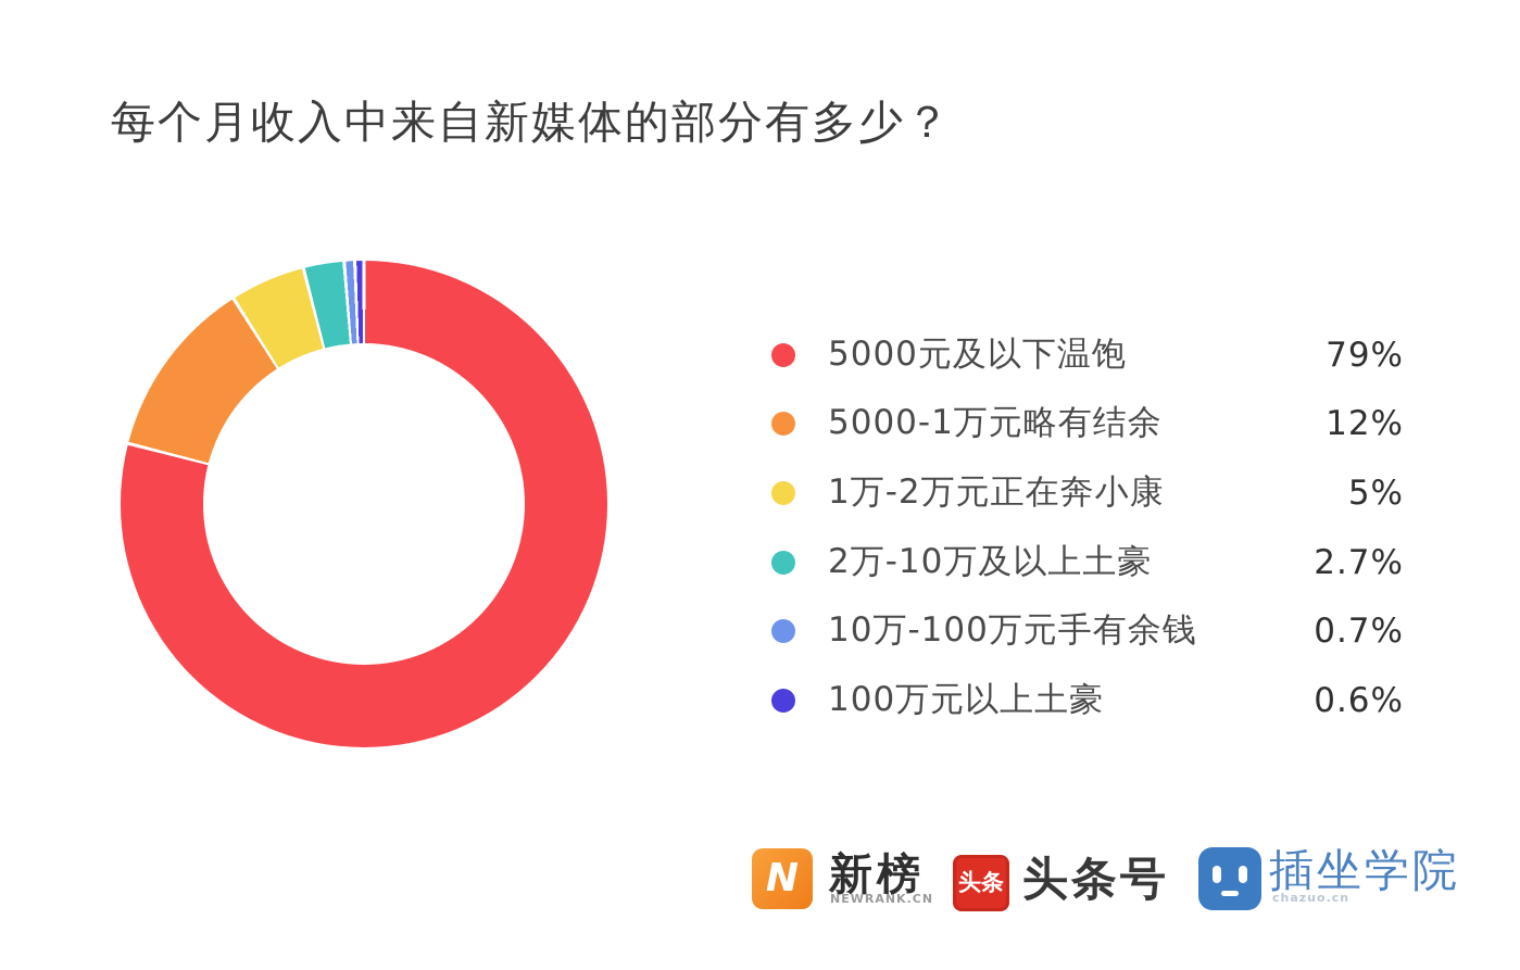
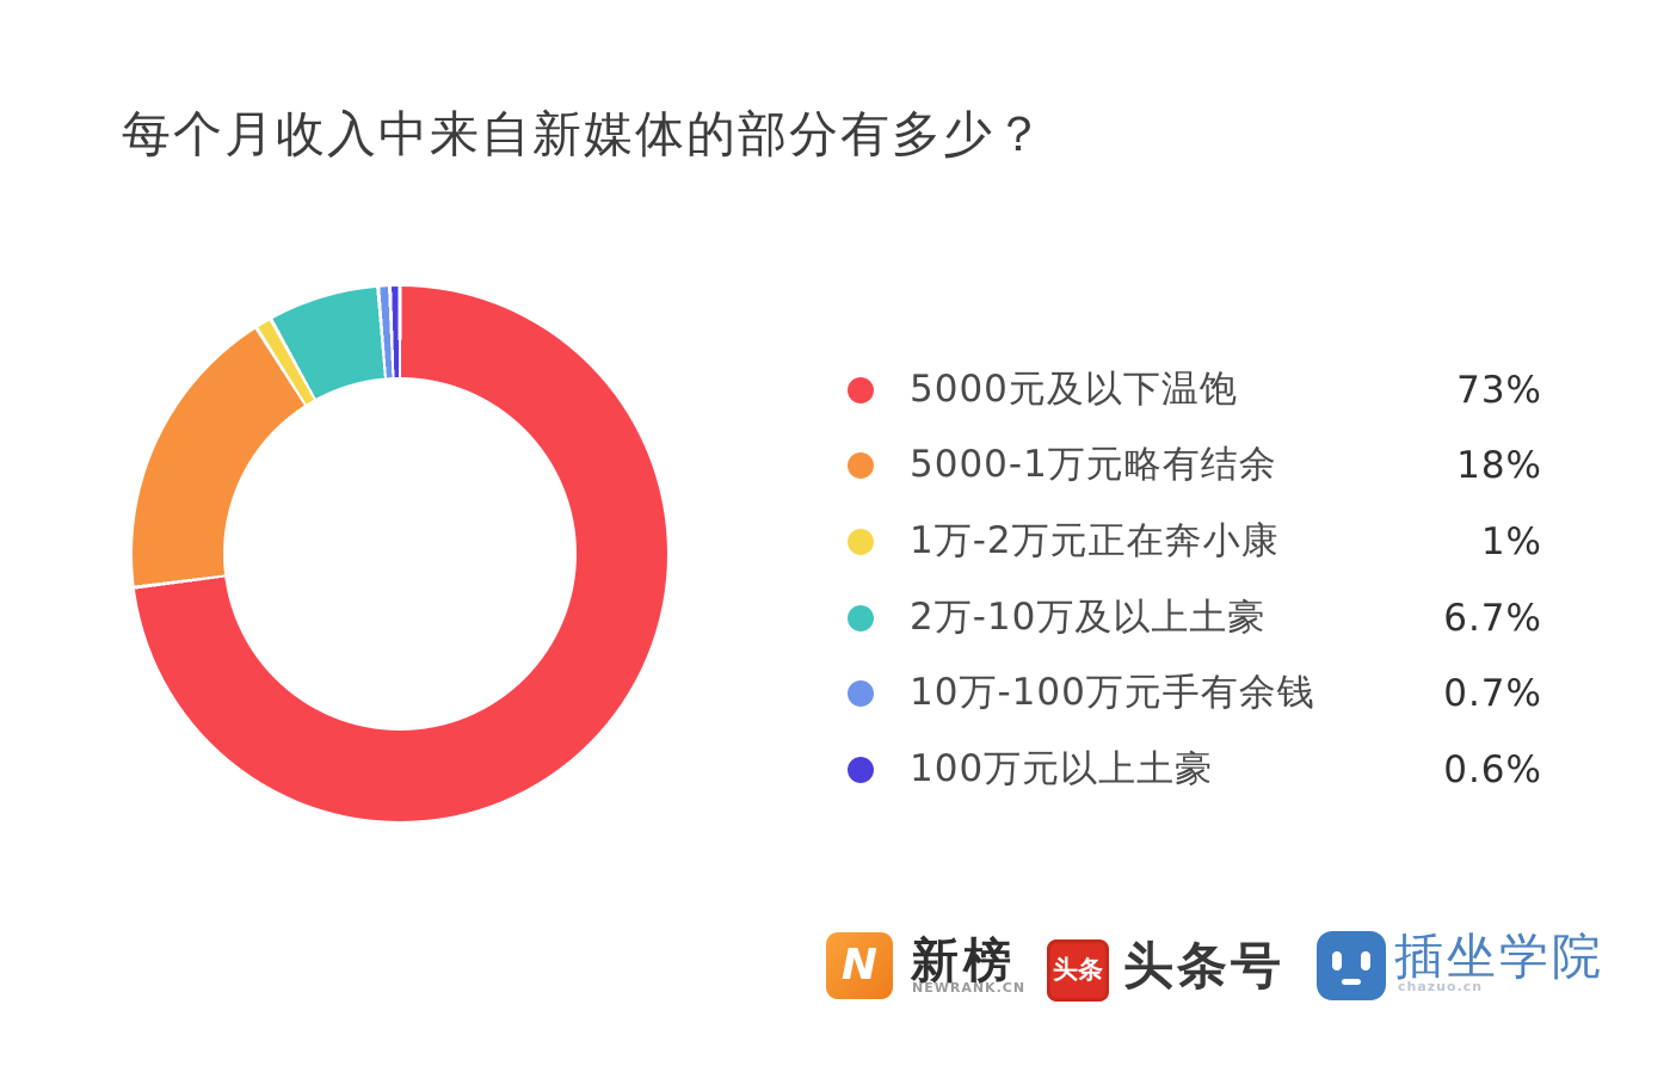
5000元及以下温饱: 79% -> 73%
5000-1万元略有结余: 12% -> 18%
1万-2万元正在奔小康: 5% -> 1%
2万-10万及以上土豪: 2.7% -> 6.7%
